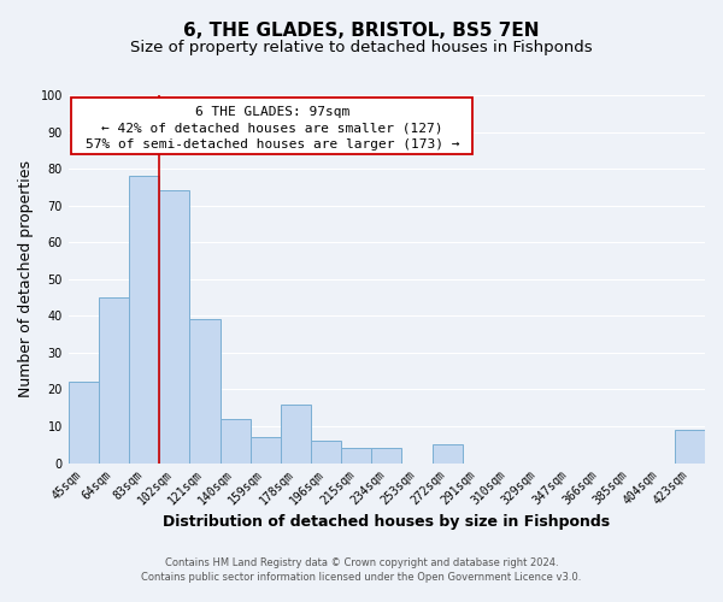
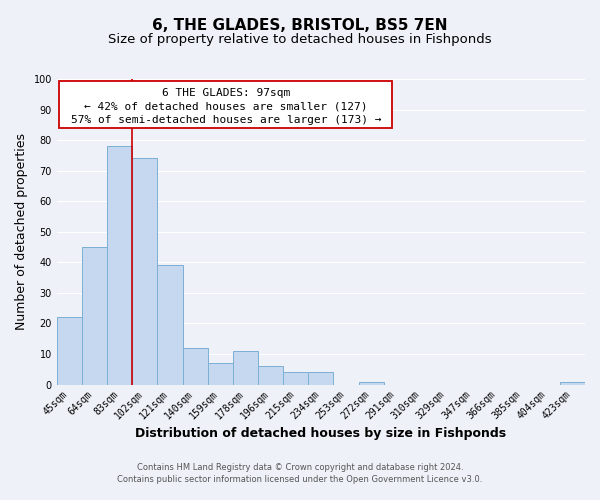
178sqm: 16 -> 11
272sqm: 5 -> 1
423sqm: 9 -> 1
